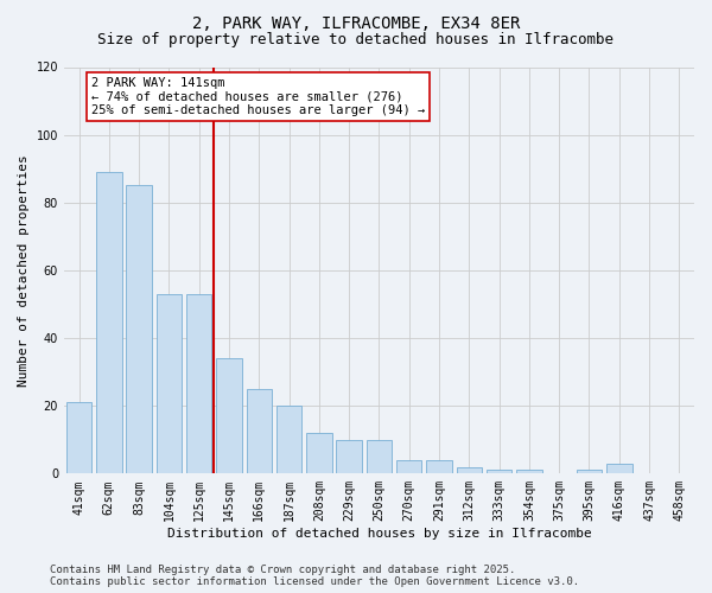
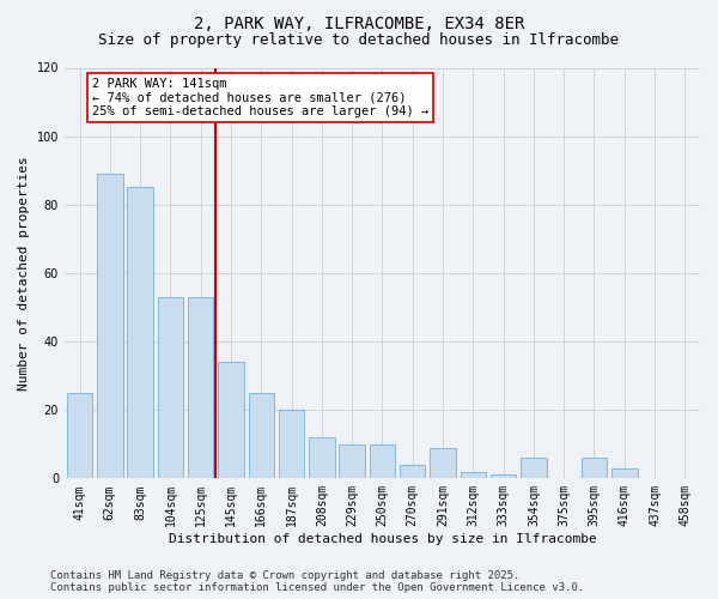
41sqm: 21 -> 25
291sqm: 4 -> 9
354sqm: 1 -> 6
395sqm: 1 -> 6
